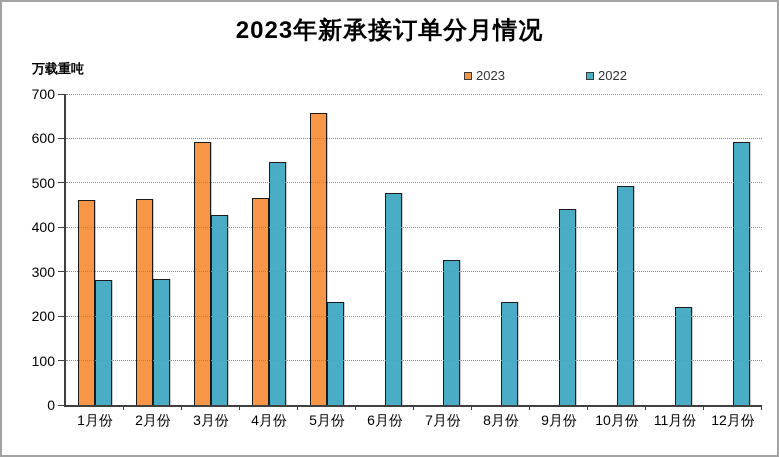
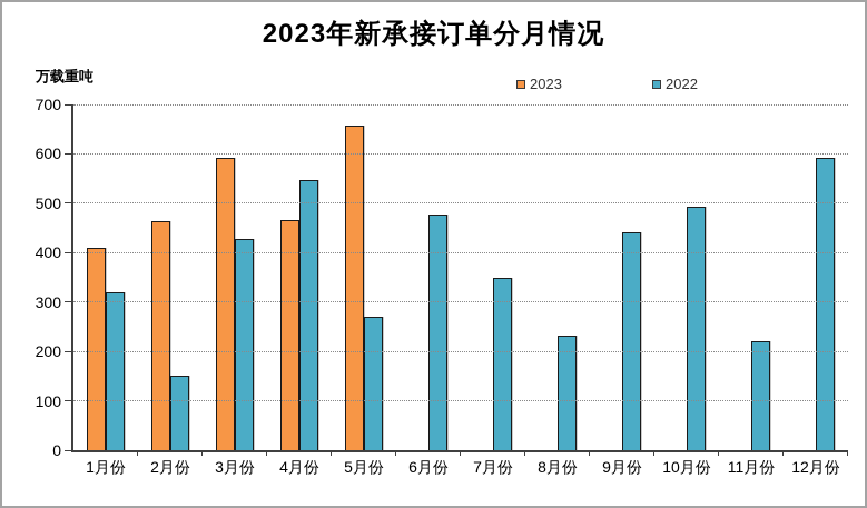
2023/1月份: 460 -> 410
2022/1月份: 280 -> 320
2022/2月份: 280 -> 150
2022/5月份: 230 -> 270
2022/7月份: 330 -> 350
